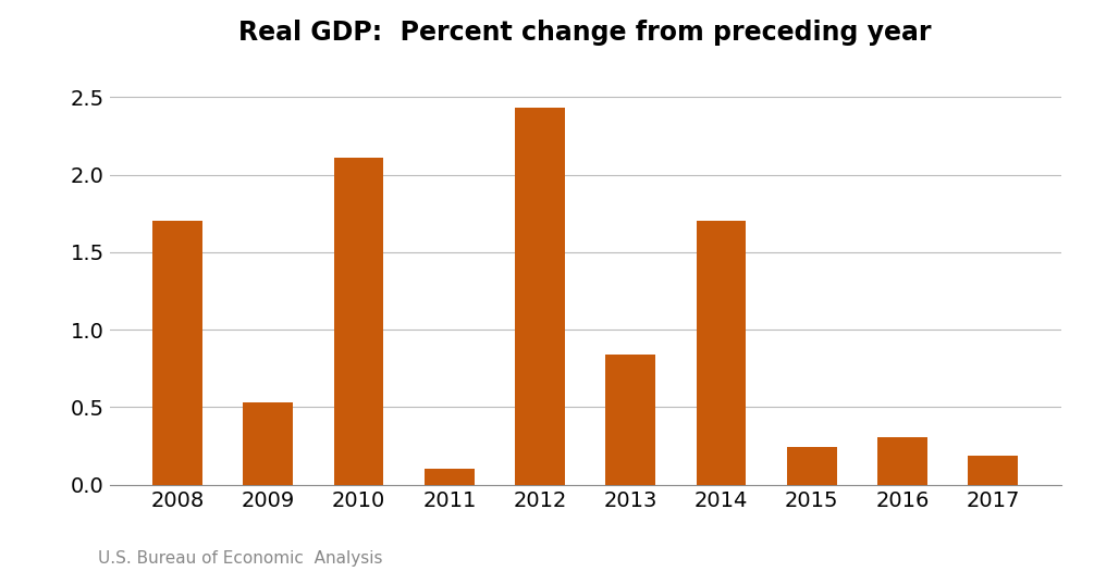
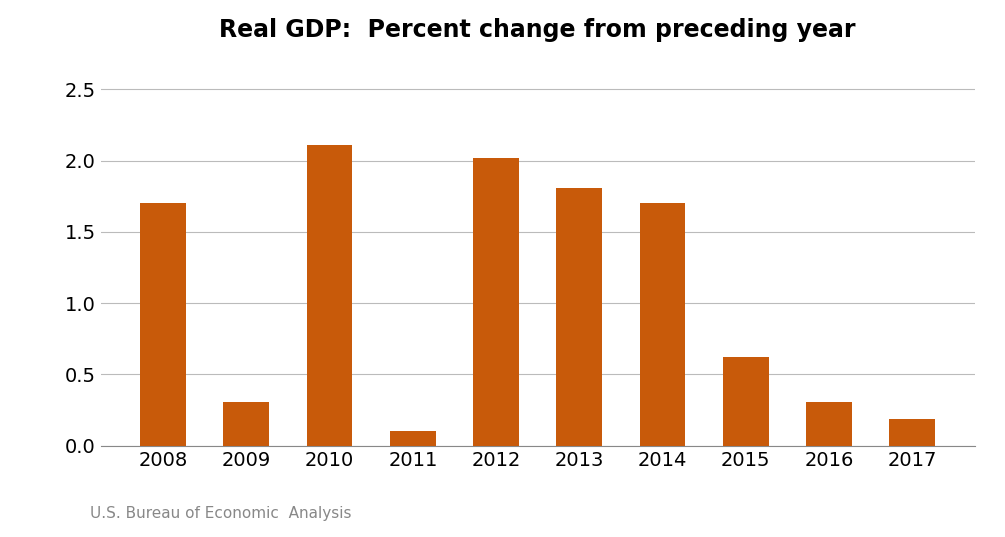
2009: 0.53 -> 0.31
2012: 2.43 -> 2.02
2013: 0.84 -> 1.81
2015: 0.24 -> 0.62
